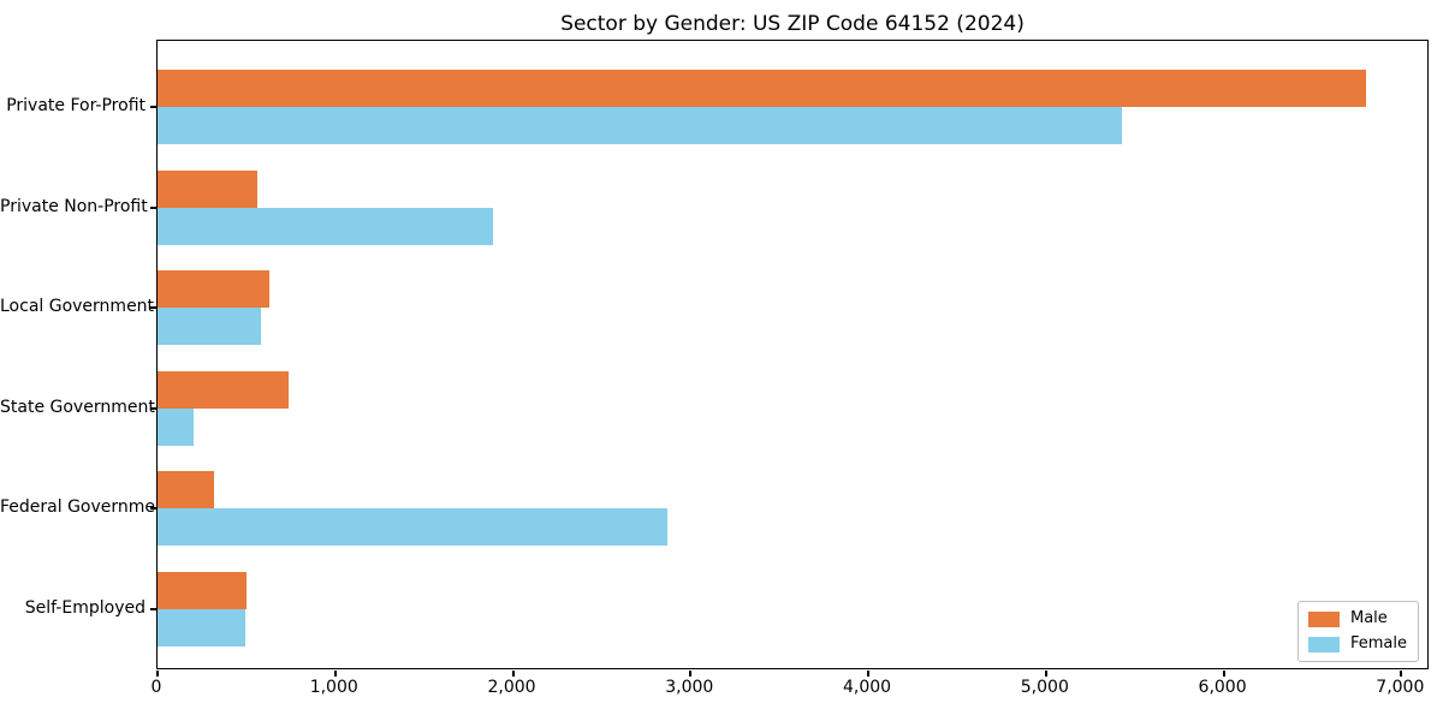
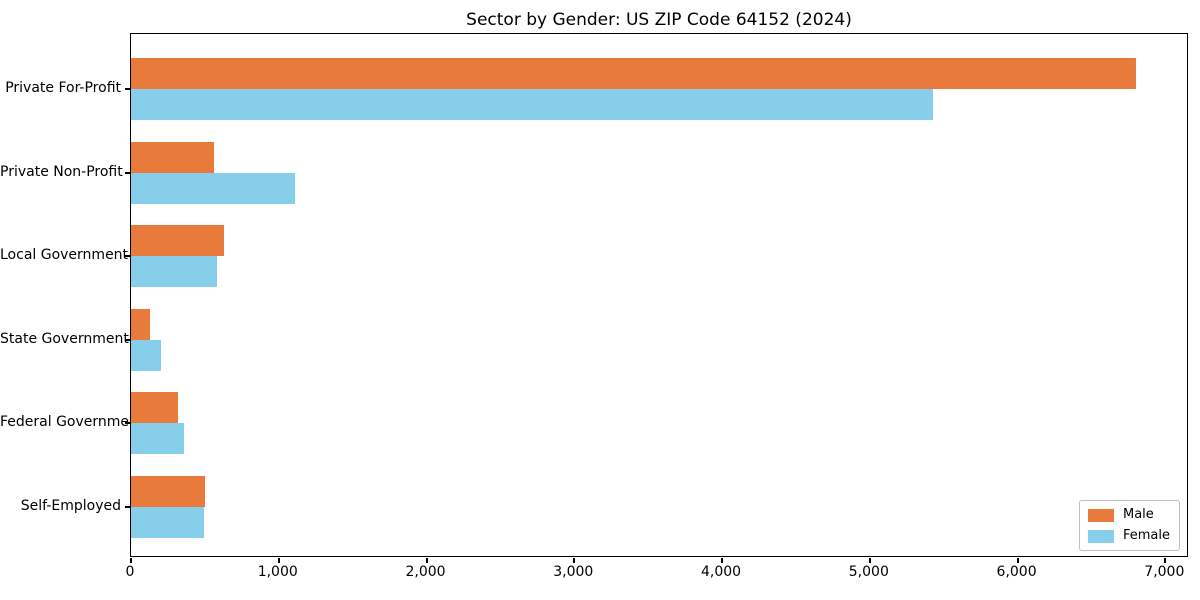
Female/Private Non-Profit: 1890 -> 1110
Male/State Government: 740 -> 130
Female/Federal Government: 2870 -> 360
